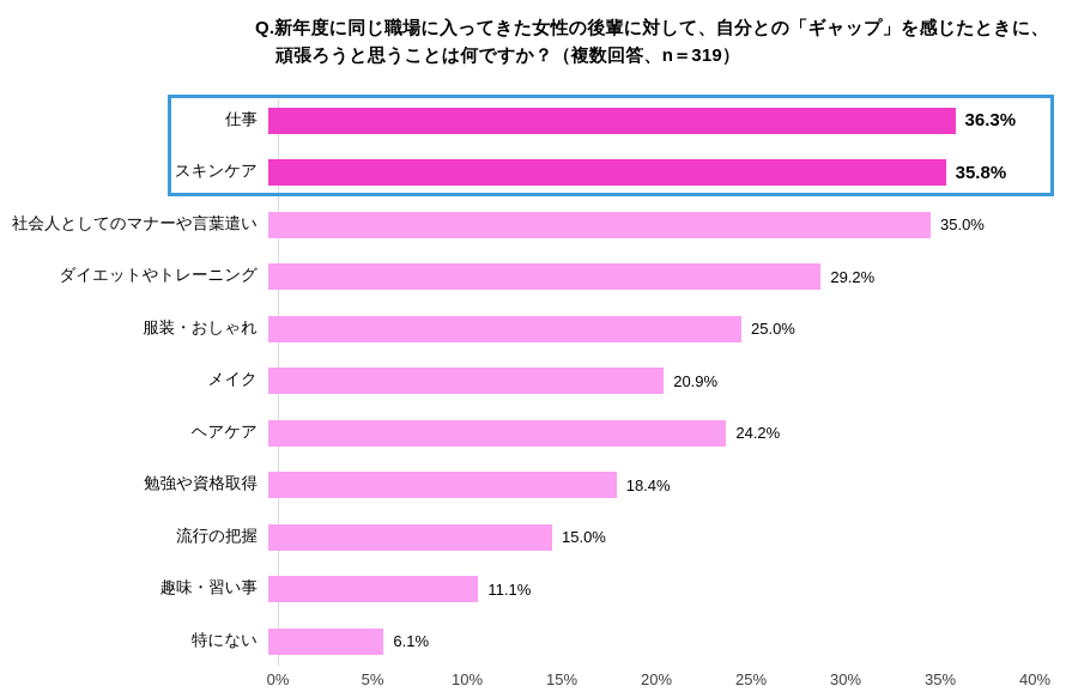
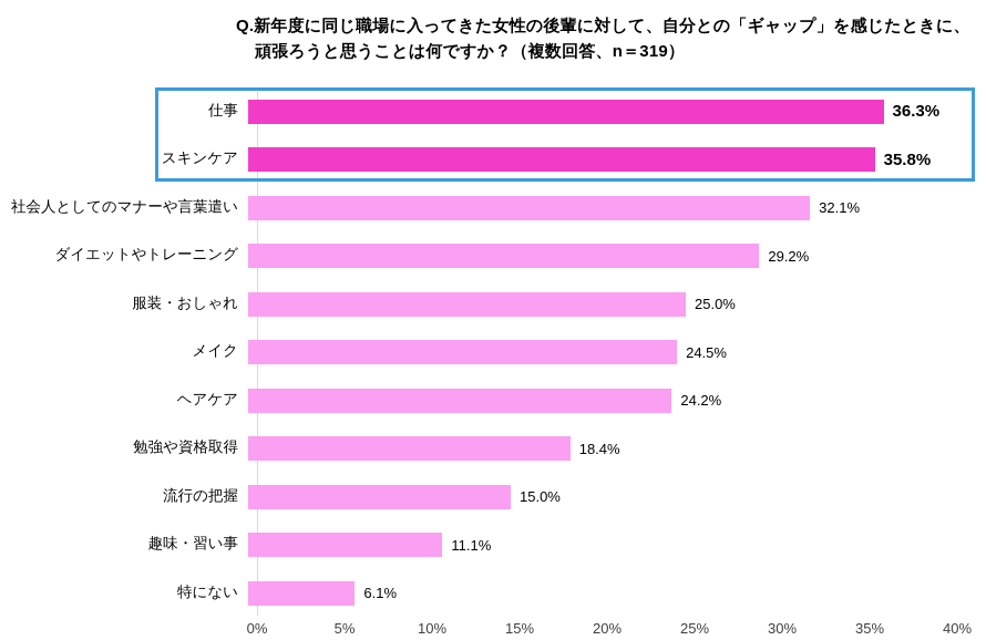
社会人としてのマナーや言葉遣い: 35.0% -> 32.1%
メイク: 20.9% -> 24.5%
